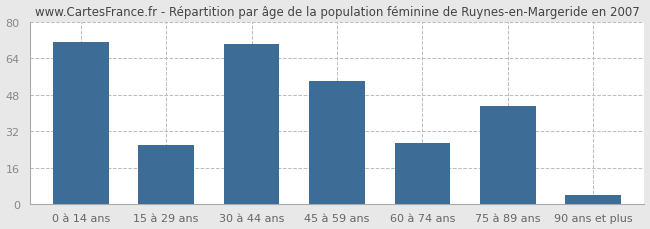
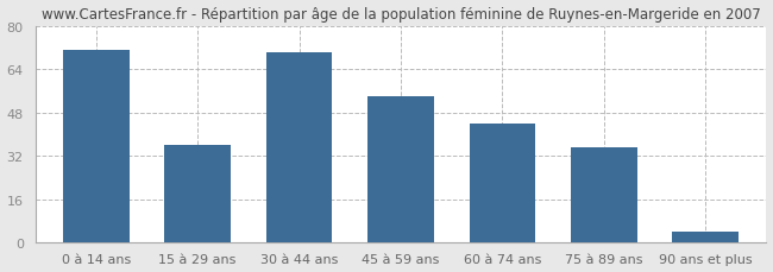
15 à 29 ans: 26 -> 36
60 à 74 ans: 27 -> 44
75 à 89 ans: 43 -> 35
